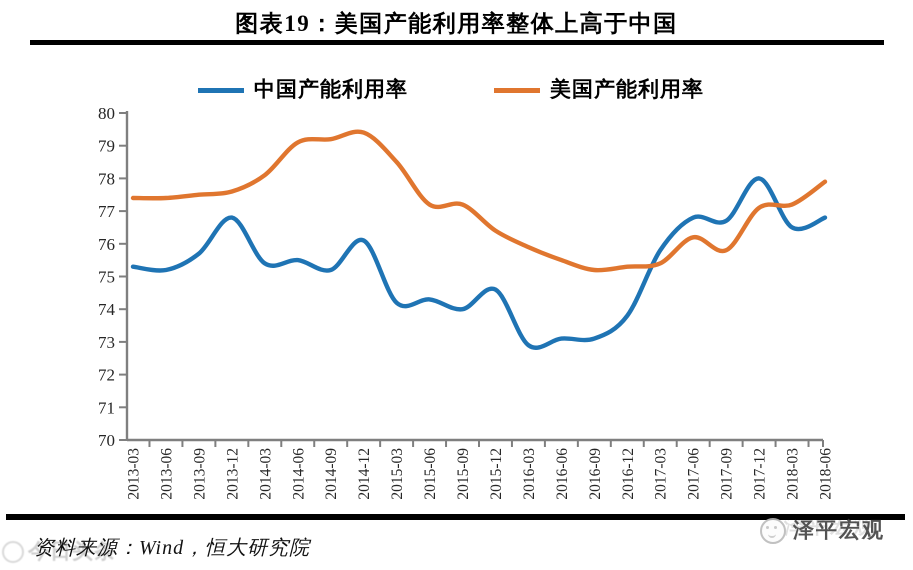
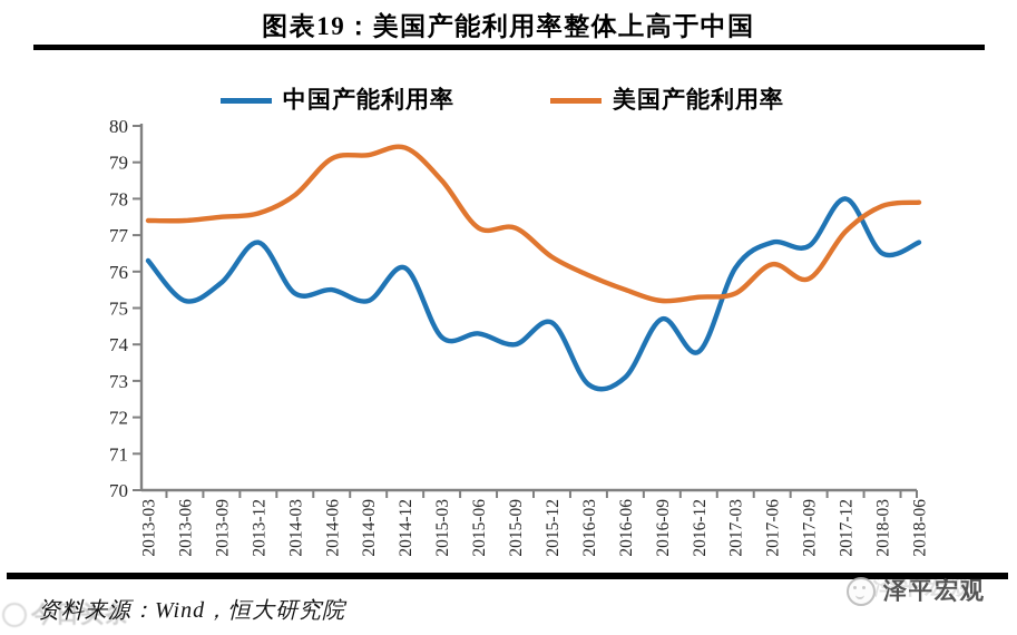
中国产能利用率/2013-03: 75.3 -> 76.3
中国产能利用率/2016-09: 73.1 -> 74.7
中国产能利用率/2017-03: 75.8 -> 76.1
美国产能利用率/2018-03: 77.2 -> 77.8
